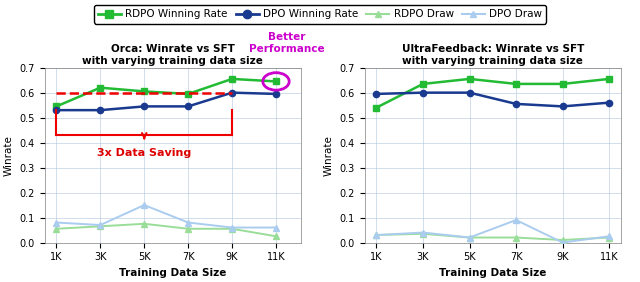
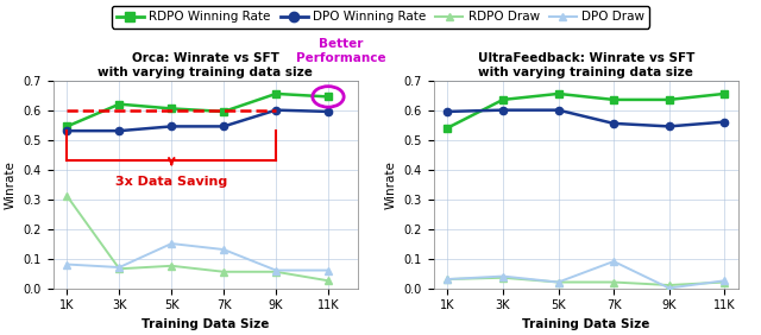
Orca: Winrate vs SFT with varying training data size/RDPO Draw/1K: 0.055 -> 0.310
Orca: Winrate vs SFT with varying training data size/DPO Draw/7K: 0.08 -> 0.13
